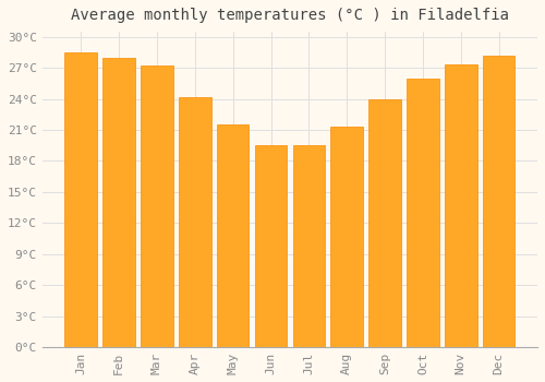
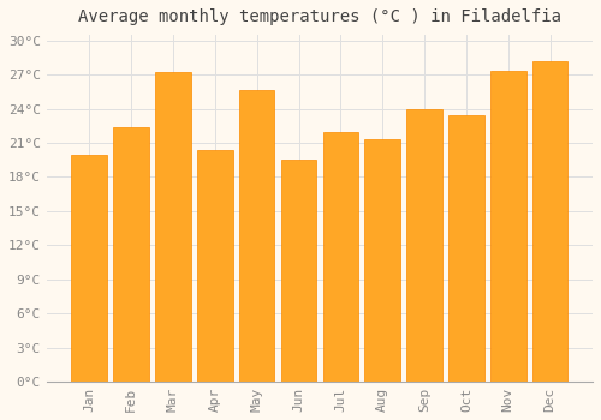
Jan: 28.5°C -> 20.0°C
Feb: 28.0°C -> 22.4°C
Apr: 24.2°C -> 20.4°C
May: 21.5°C -> 25.6°C
Jul: 19.5°C -> 22.0°C
Oct: 26.0°C -> 23.4°C
